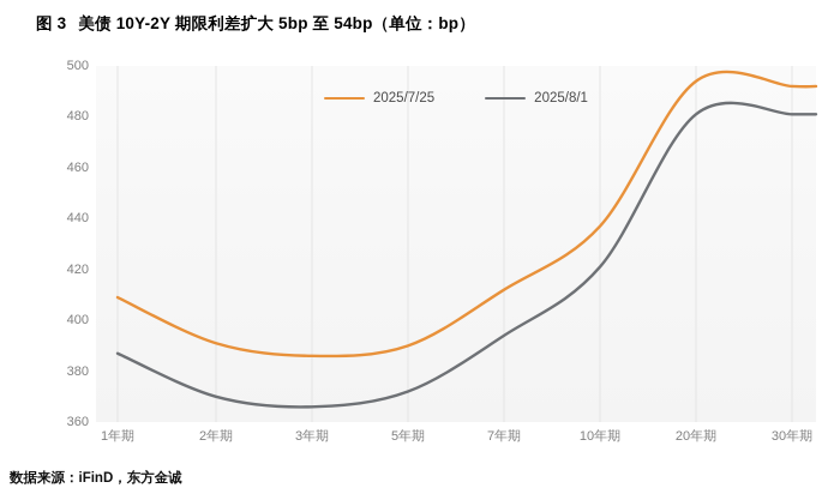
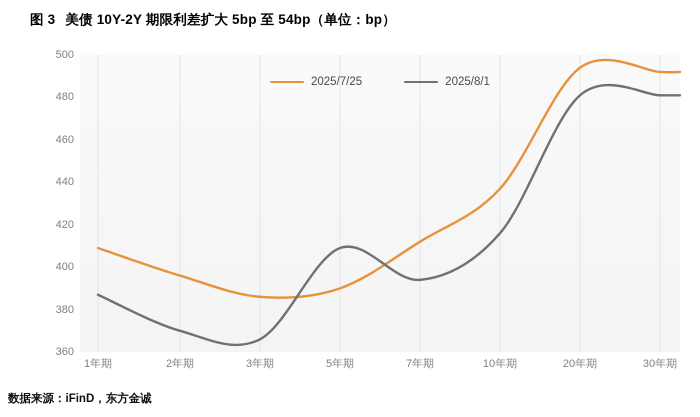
2025/7/25/2年期: 391 -> 396
2025/8/1/5年期: 372 -> 409
2025/8/1/10年期: 421 -> 416
